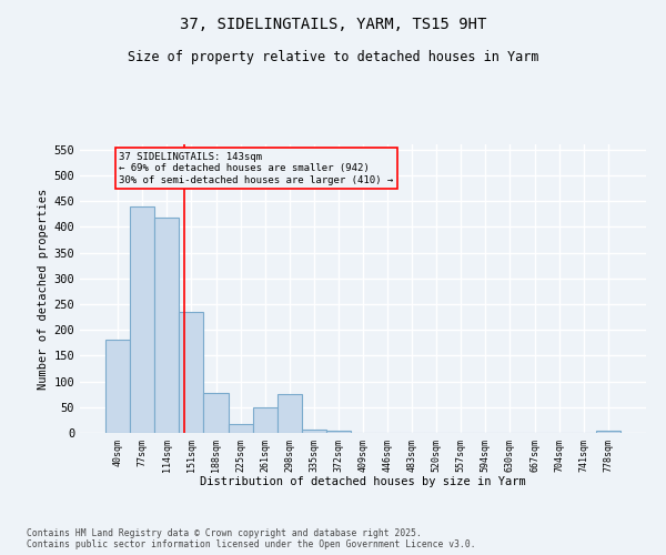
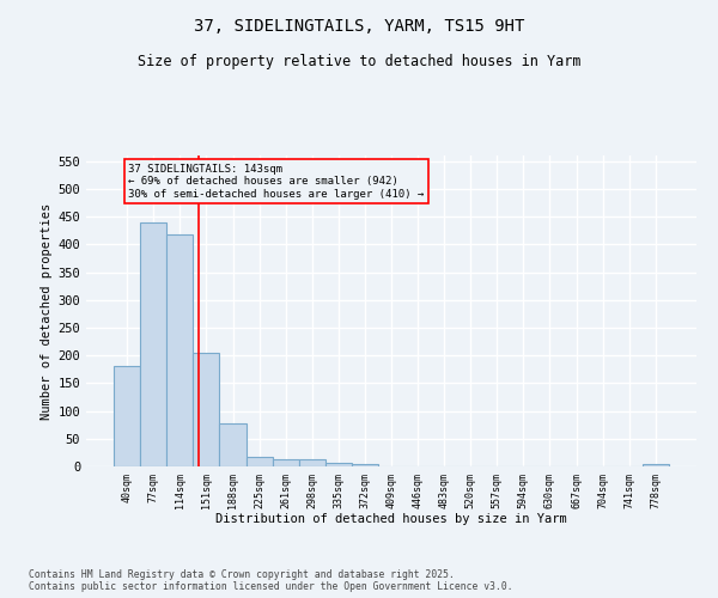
151sqm: 235 -> 204
261sqm: 50 -> 13
298sqm: 75 -> 12
